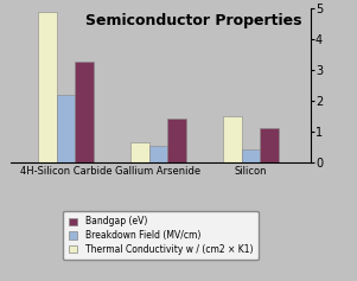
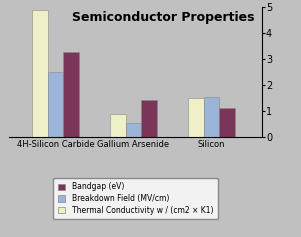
Breakdown Field (MV/cm)/4H-Silicon Carbide: 2.20 -> 2.50
Thermal Conductivity w / (cm2 × K1)/Gallium Arsenide: 0.68 -> 0.90
Breakdown Field (MV/cm)/Silicon: 0.45 -> 1.55
